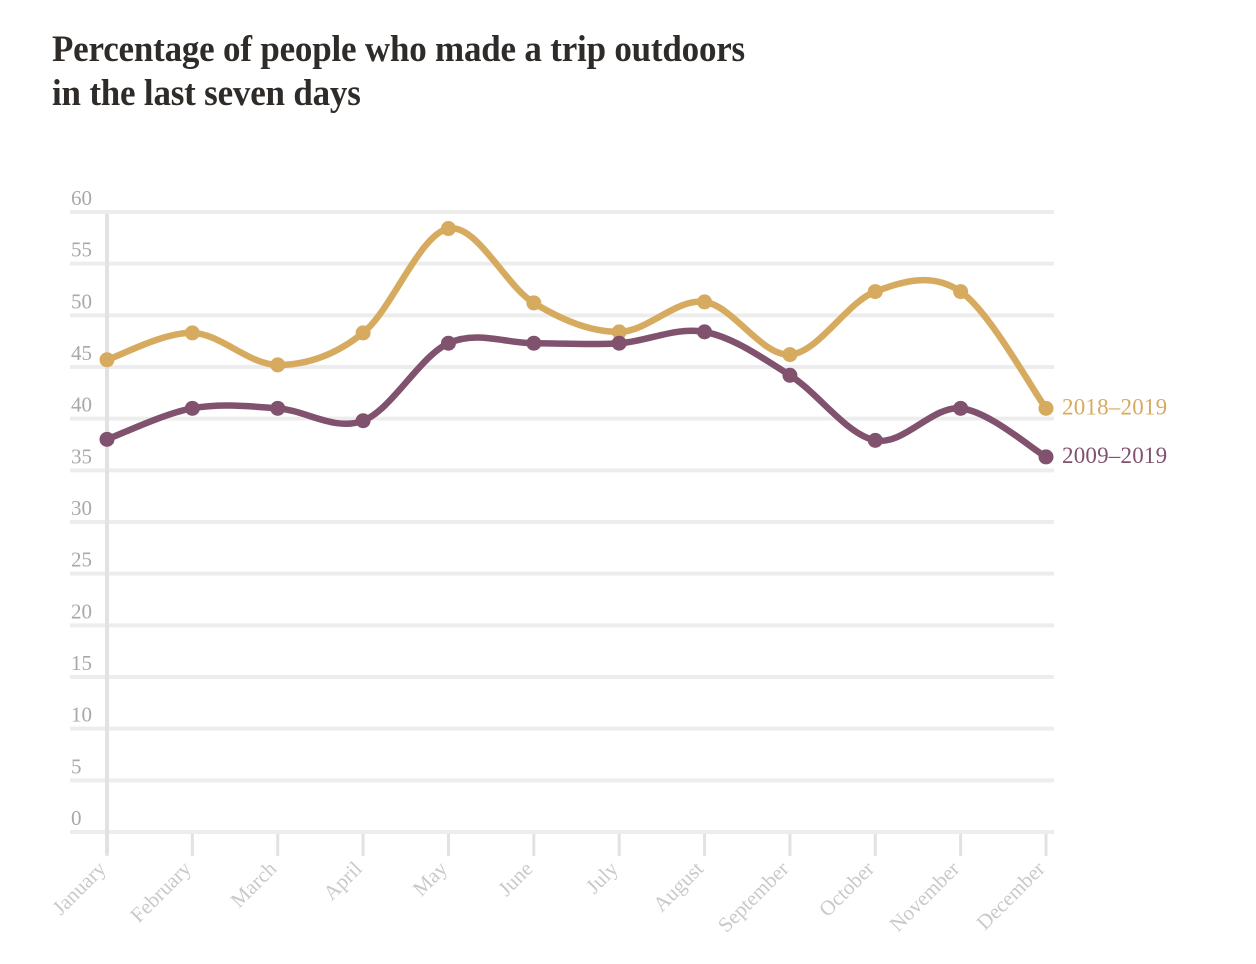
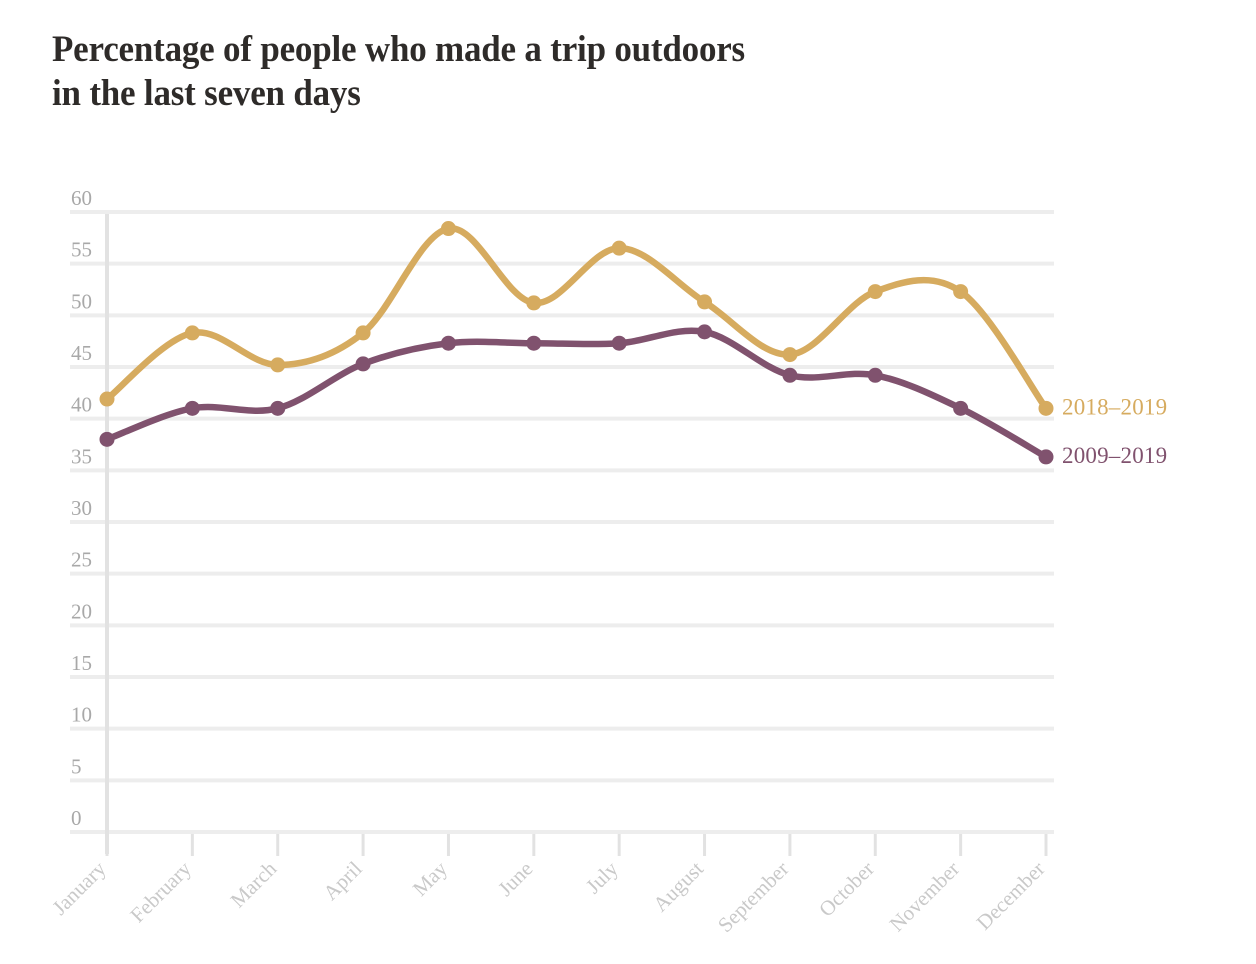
2018–2019/January: 45.7 -> 41.9
2009–2019/April: 39.8 -> 45.3
2018–2019/July: 48.4 -> 56.5
2009–2019/October: 37.9 -> 44.2
